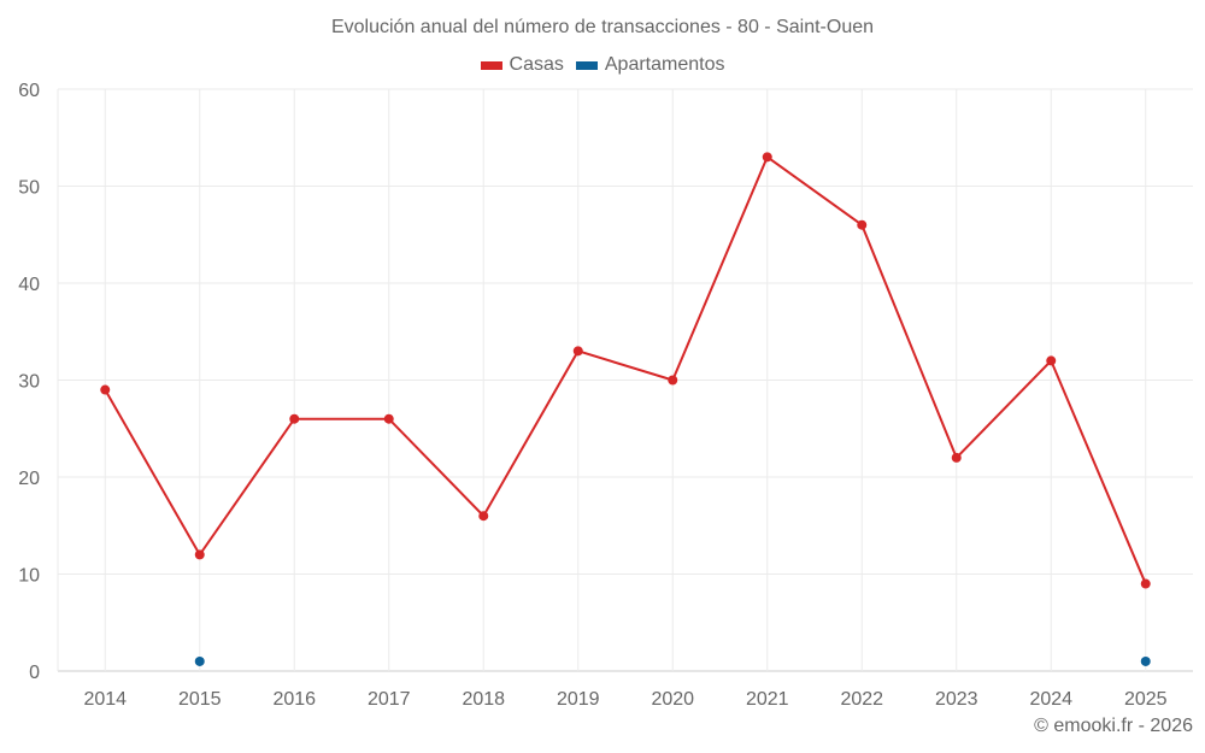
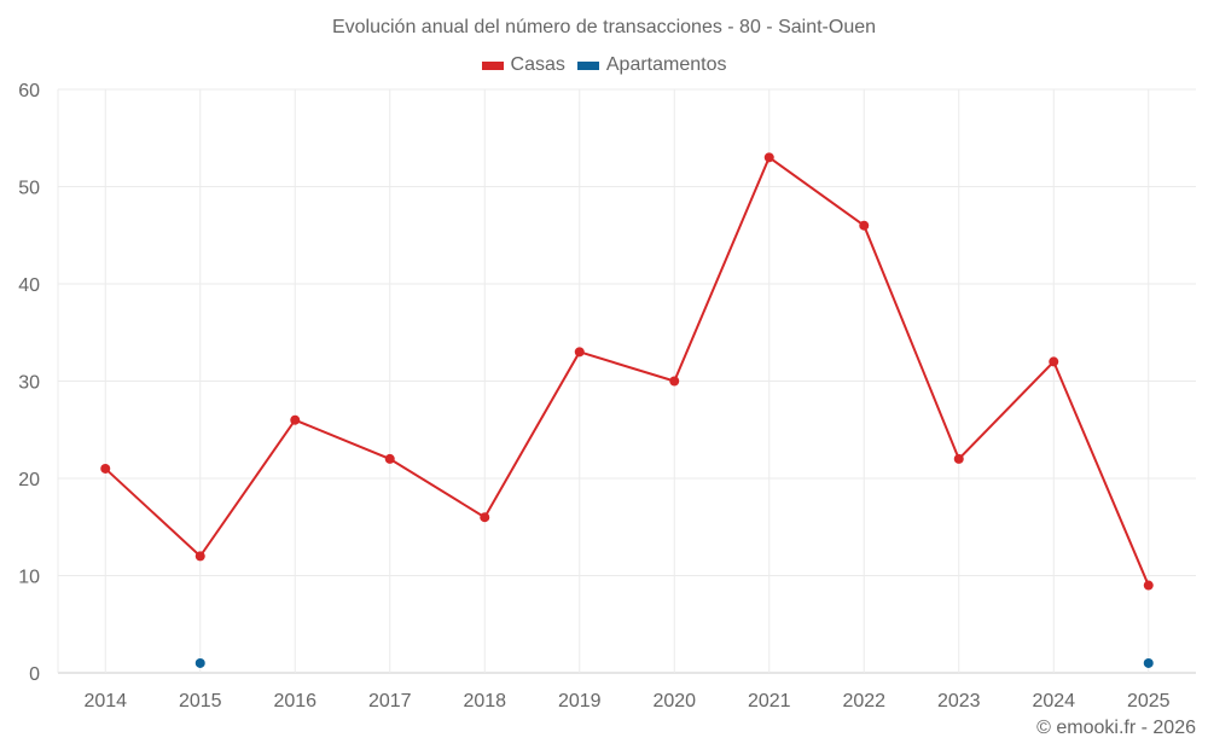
Casas/2014: 29 -> 21
Casas/2017: 26 -> 22
